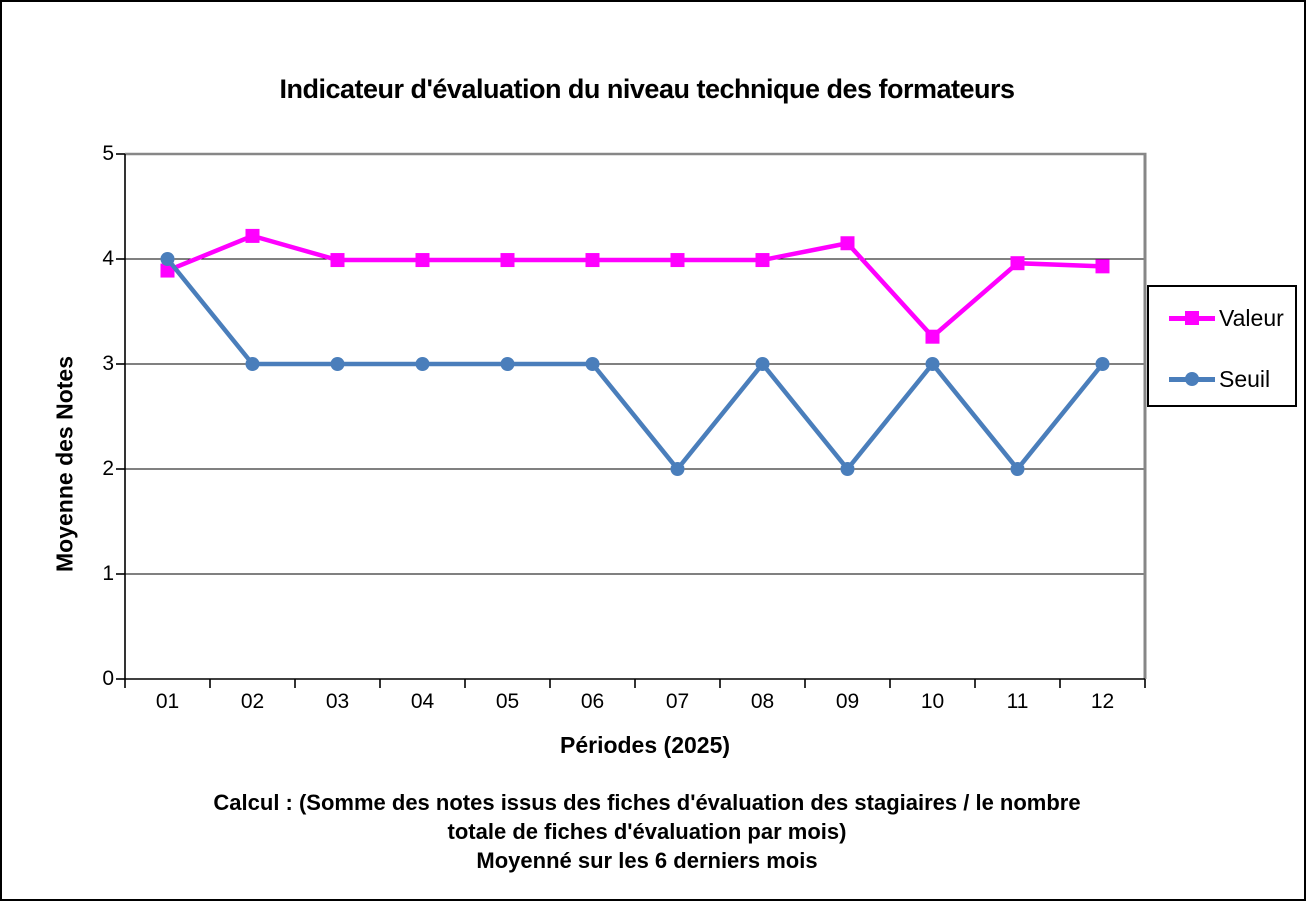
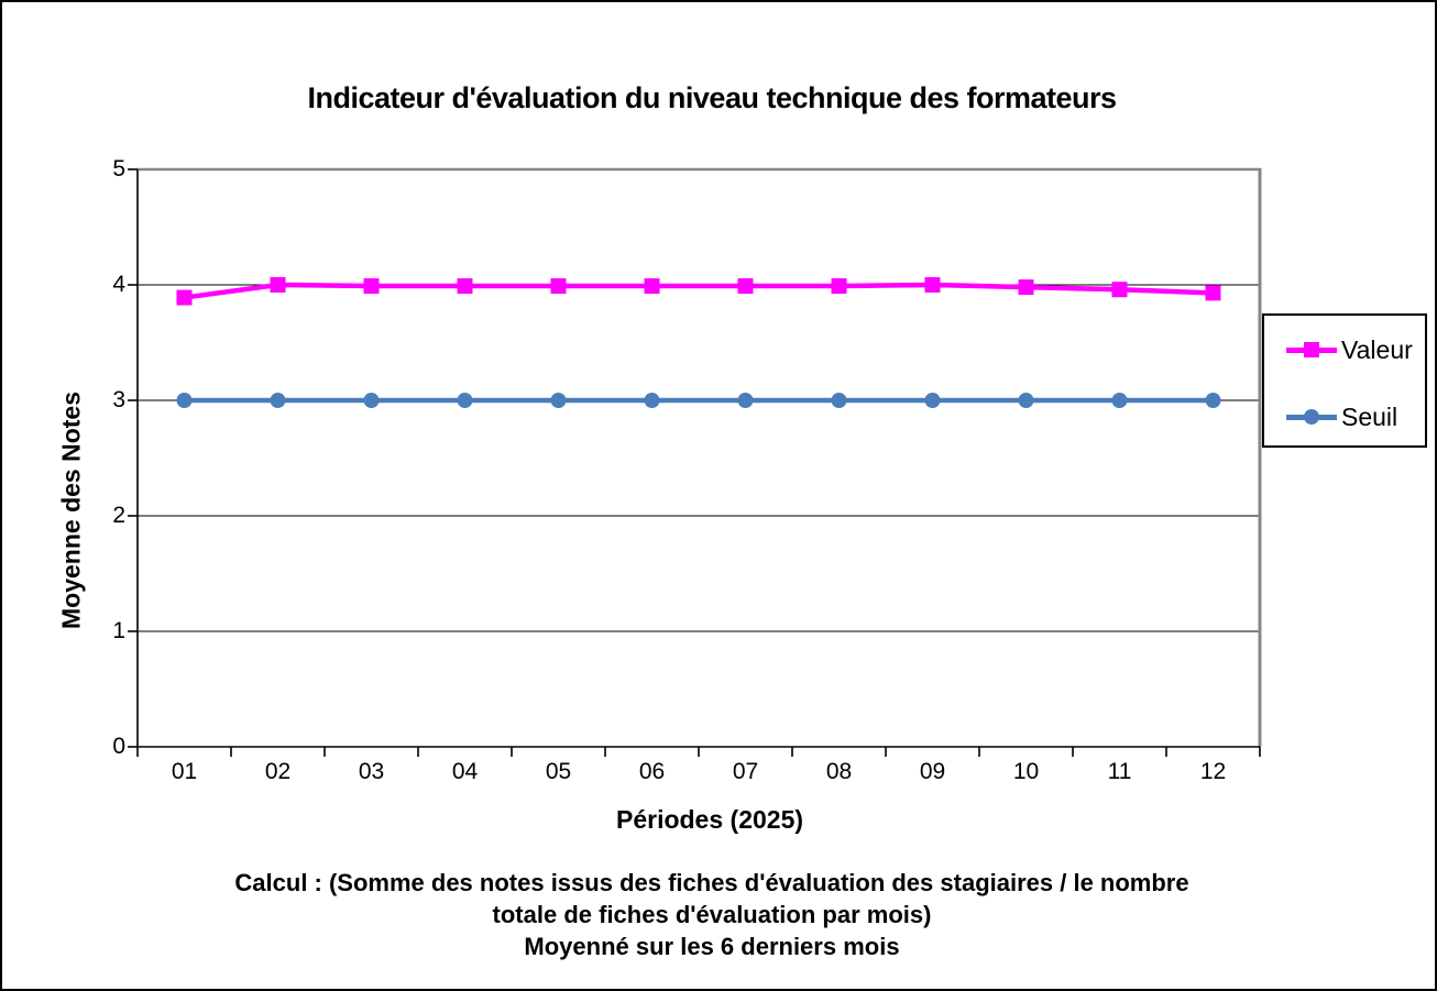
Seuil/01: 4 -> 3
Valeur/02: 4.22 -> 4.00
Seuil/07: 2 -> 3
Valeur/09: 4.15 -> 4.00
Seuil/09: 2 -> 3
Valeur/10: 3.26 -> 3.98
Seuil/11: 2 -> 3
